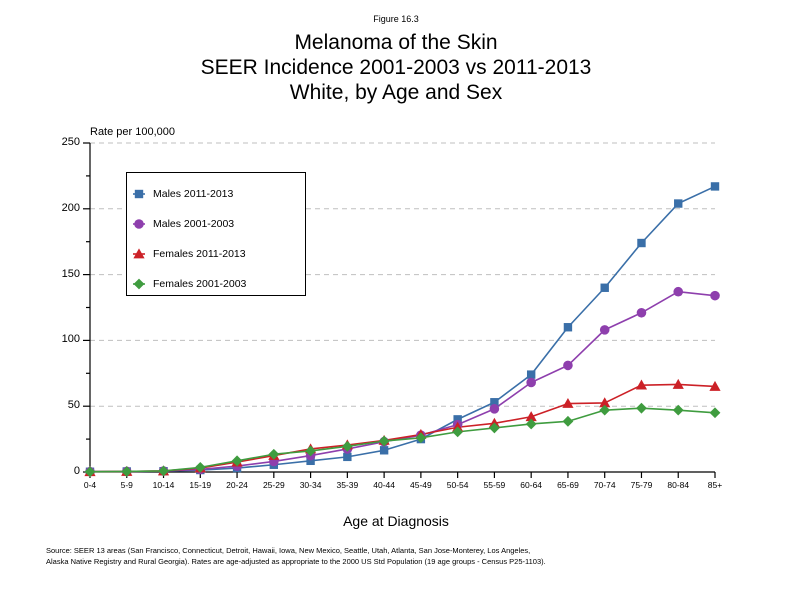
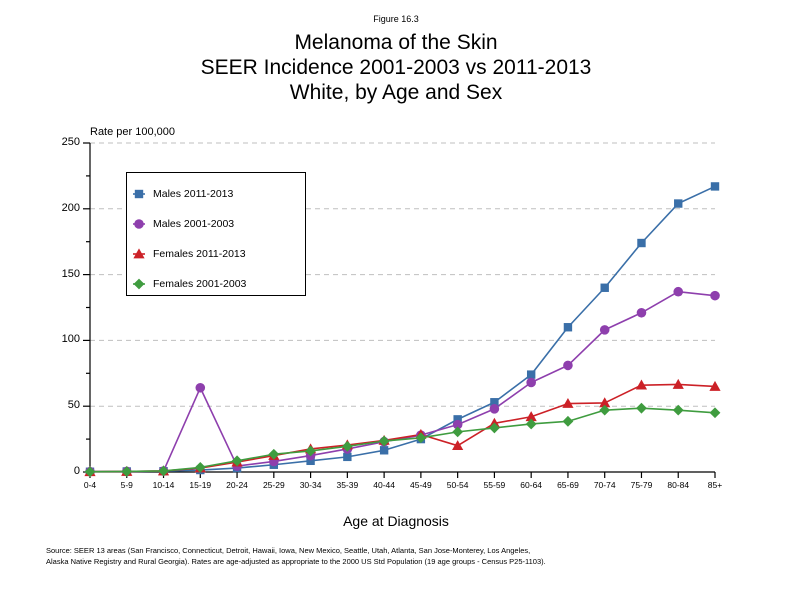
Males 2001-2003/15-19: 2 -> 64
Females 2011-2013/50-54: 34 -> 20
